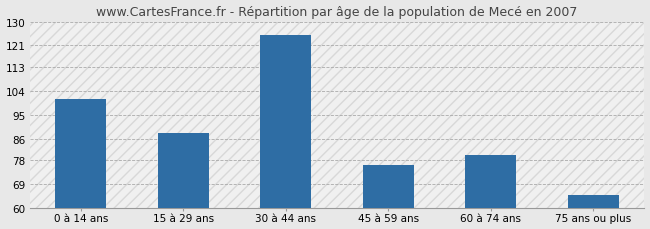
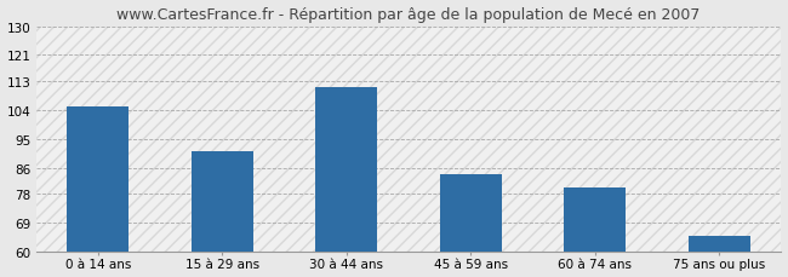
0 à 14 ans: 101 -> 105
15 à 29 ans: 88 -> 91
30 à 44 ans: 125 -> 111
45 à 59 ans: 76 -> 84
